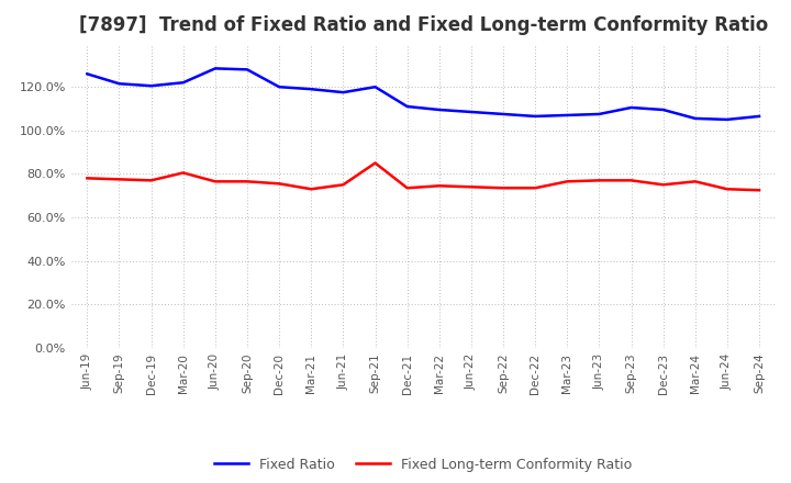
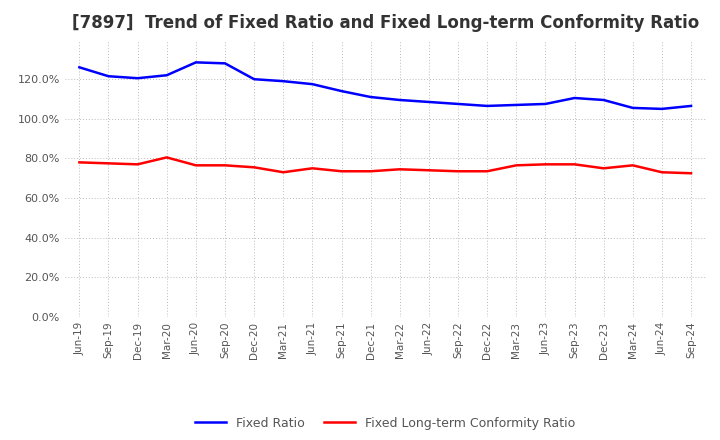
Fixed Ratio/Sep-21: 120% -> 114%
Fixed Long-term Conformity Ratio/Sep-21: 85% -> 74%
